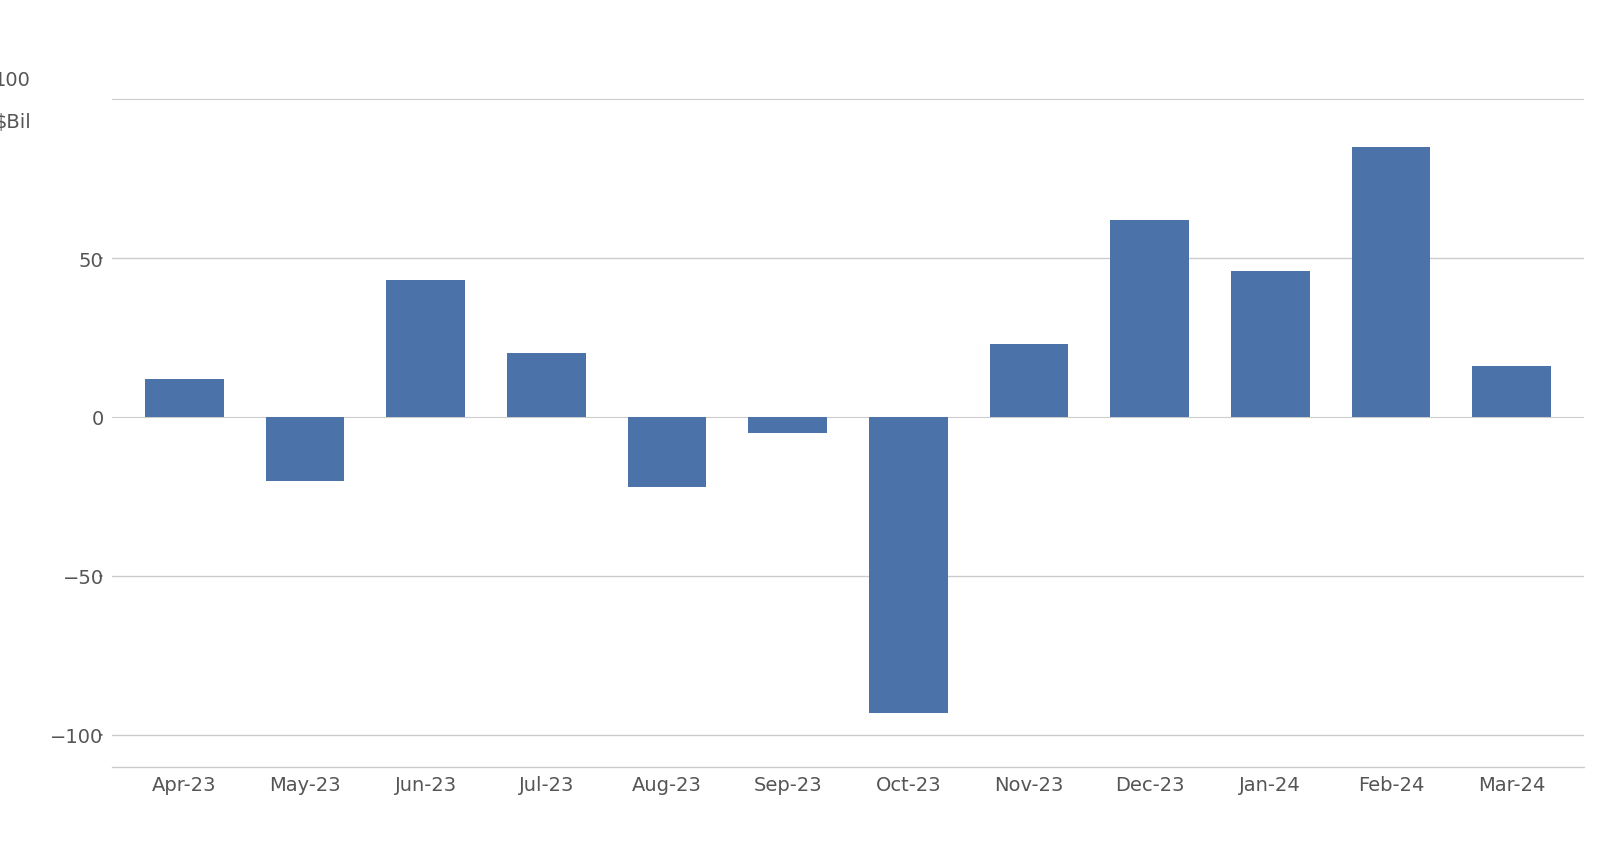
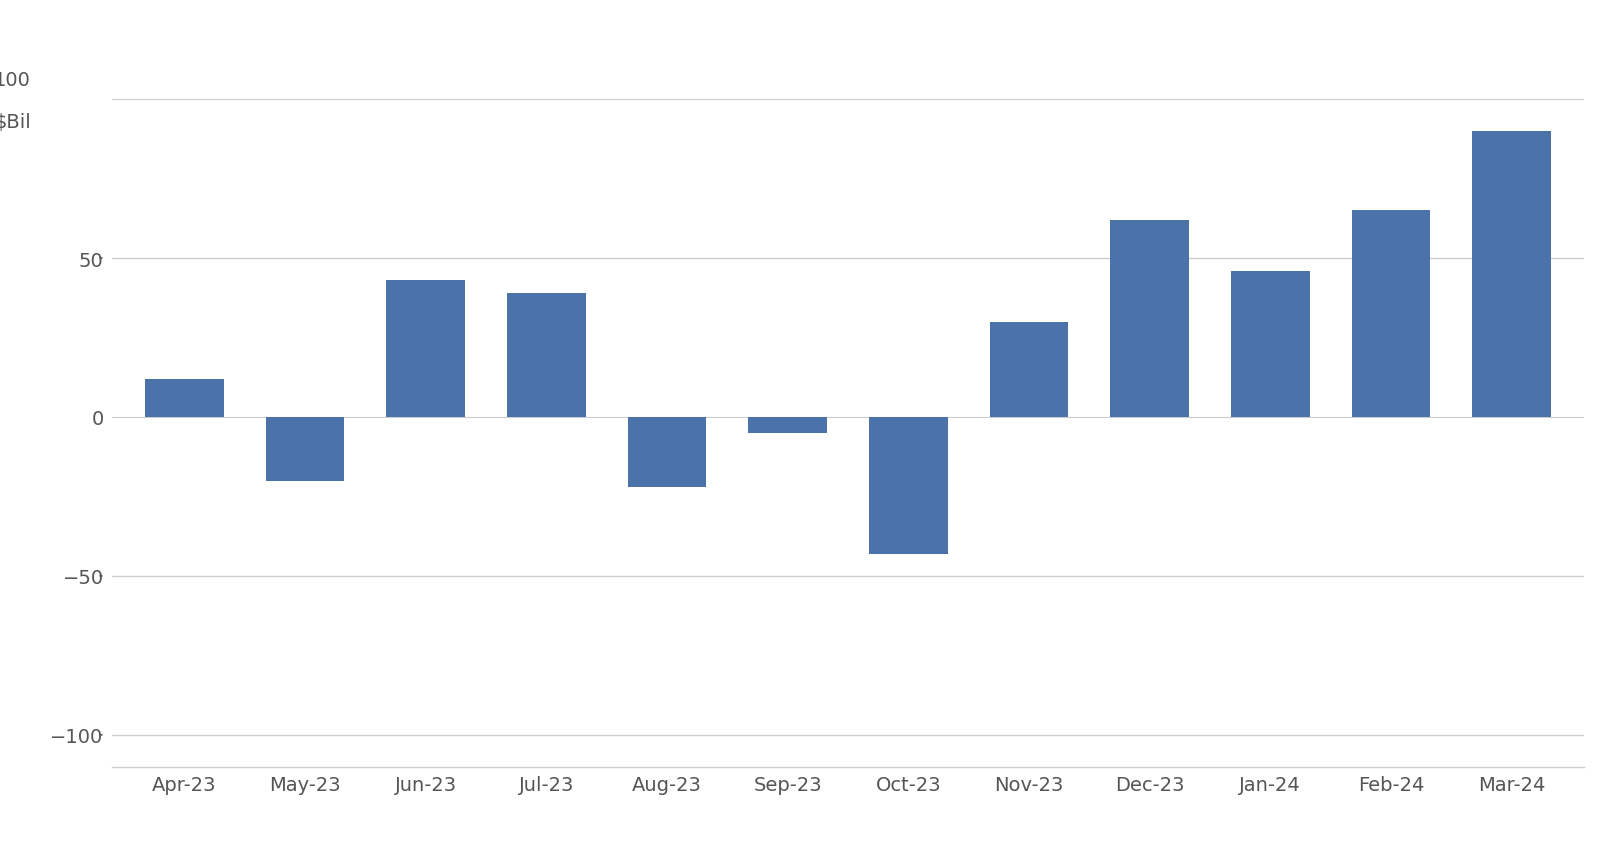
Jul-23: 20 -> 39
Oct-23: -93 -> -43
Nov-23: 23 -> 30
Feb-24: 85 -> 65
Mar-24: 16 -> 90
